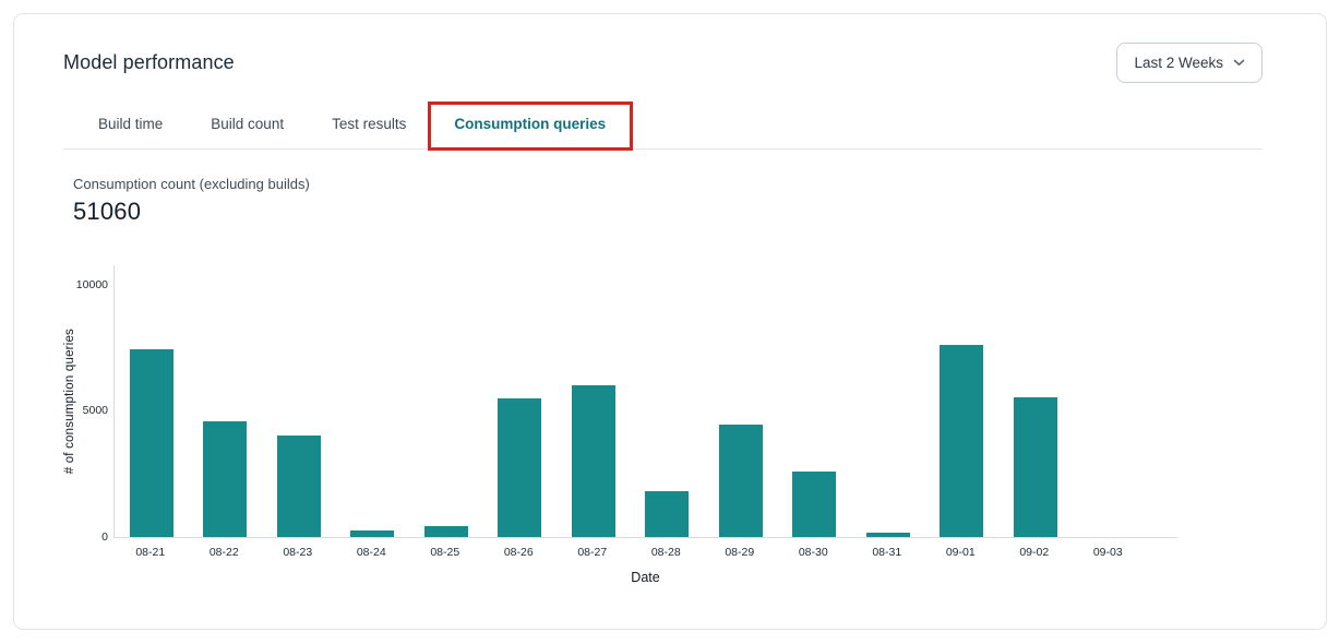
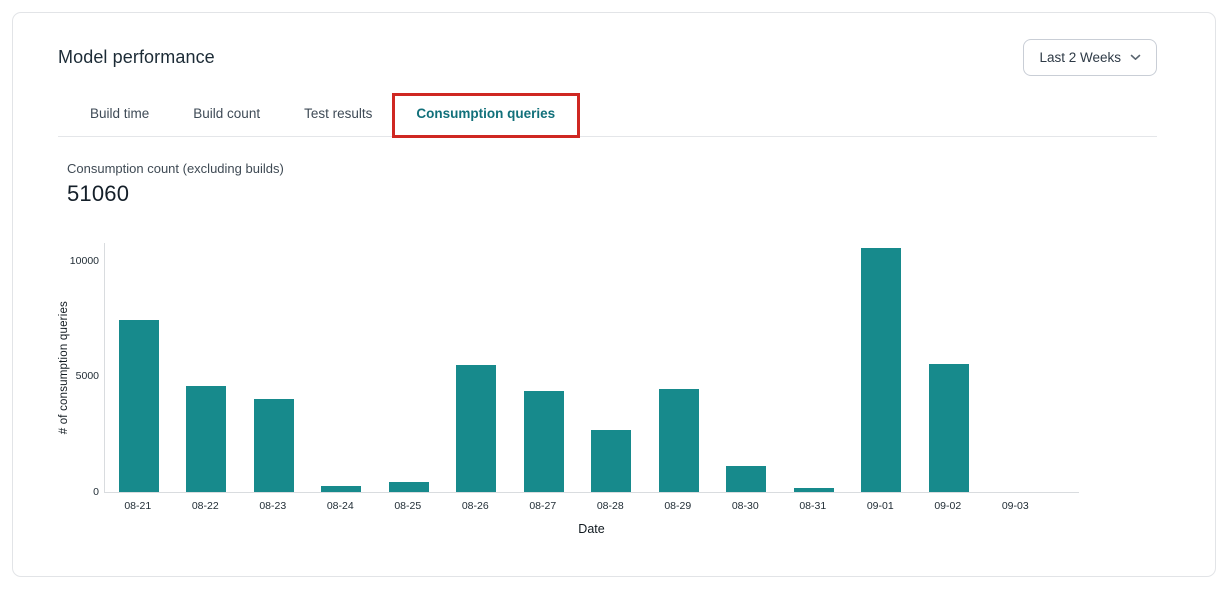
08-27: 6000 -> 4400
08-28: 1800 -> 2700
08-30: 2600 -> 1100
09-01: 7600 -> 10500
